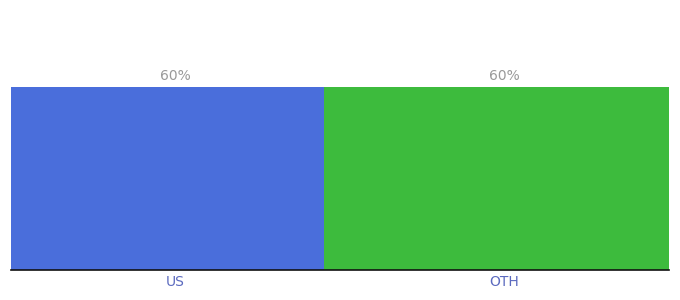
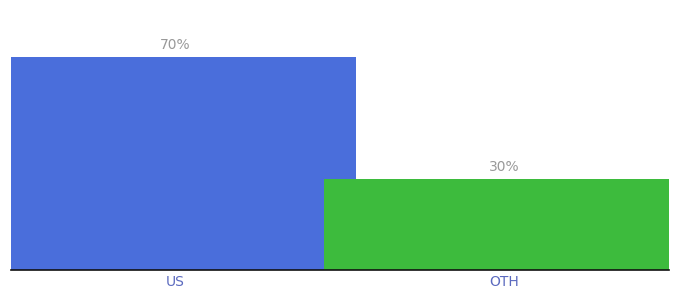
US: 60% -> 70%
OTH: 60% -> 30%
